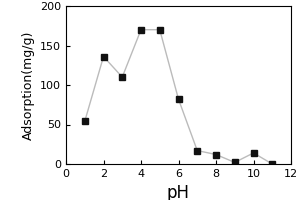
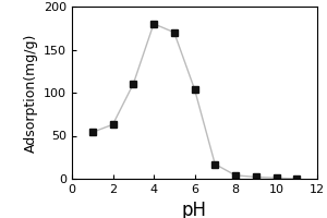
2: 136 -> 63
4: 170 -> 180
6: 82 -> 104
8: 12 -> 4
10: 14 -> 1
